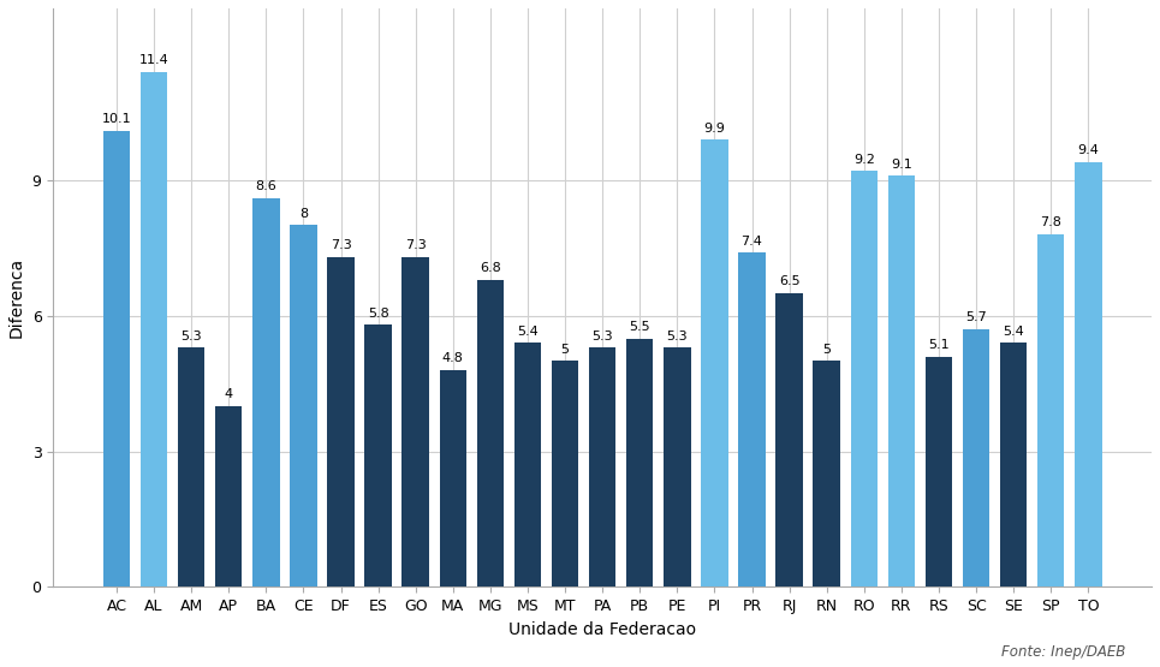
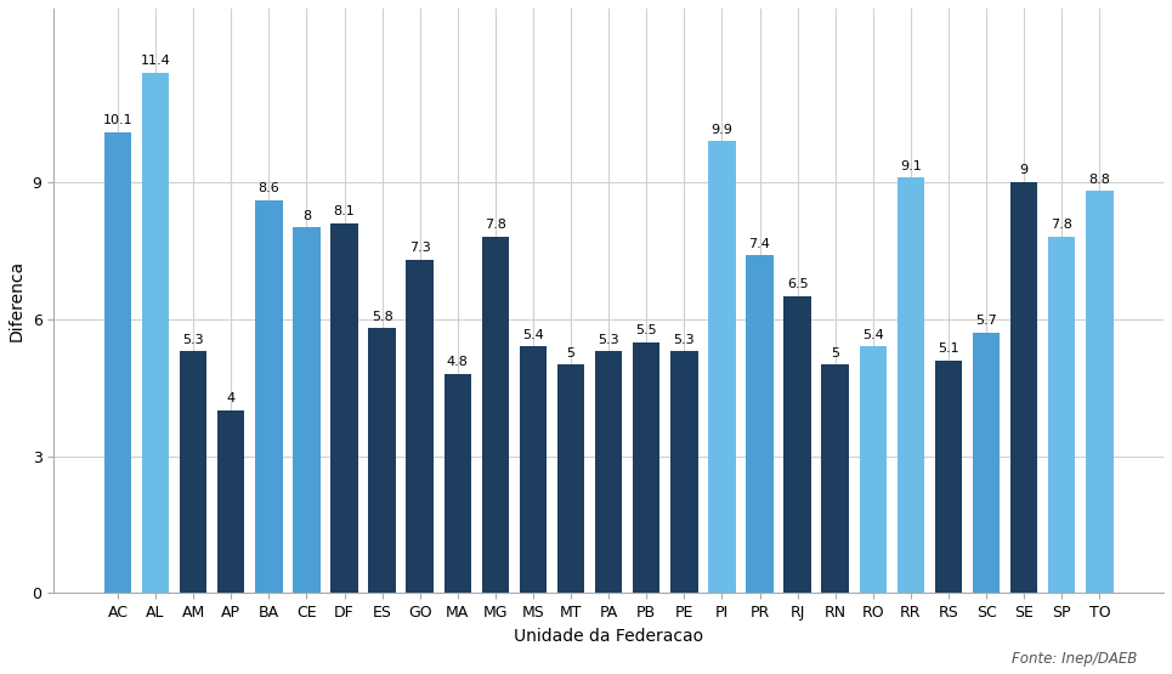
DF: 7.3 -> 8.1
MG: 6.8 -> 7.8
RO: 9.2 -> 5.4
SE: 5.4 -> 9
TO: 9.4 -> 8.8
